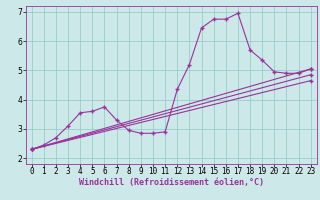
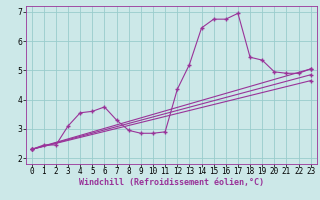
2: 2.70 -> 2.45
18: 5.70 -> 5.45
